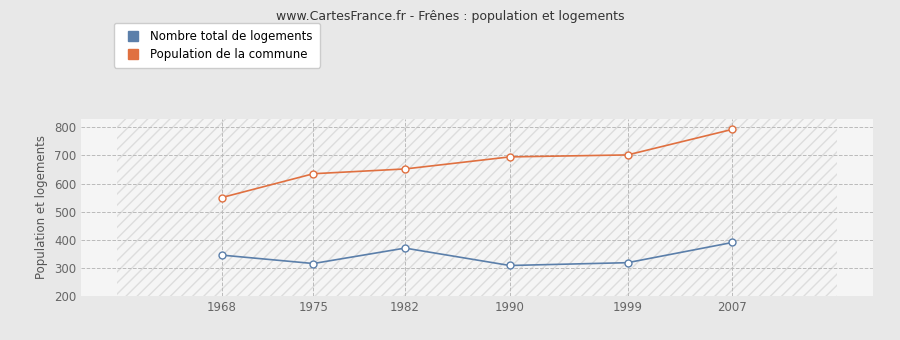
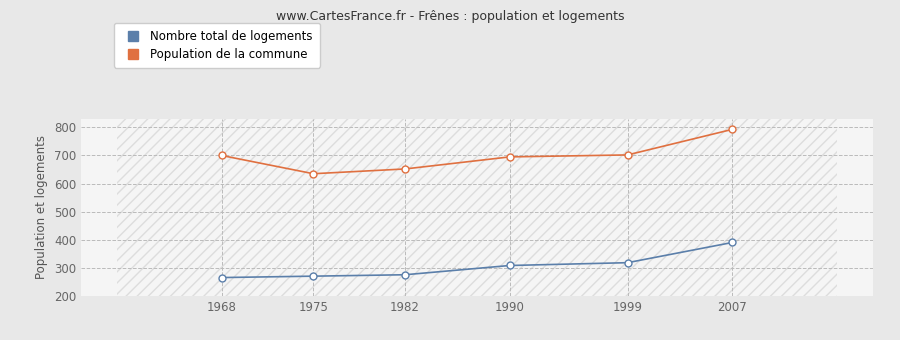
Nombre total de logements/1968: 345 -> 265
Population de la commune/1968: 550 -> 700
Nombre total de logements/1975: 315 -> 270
Nombre total de logements/1982: 370 -> 275
